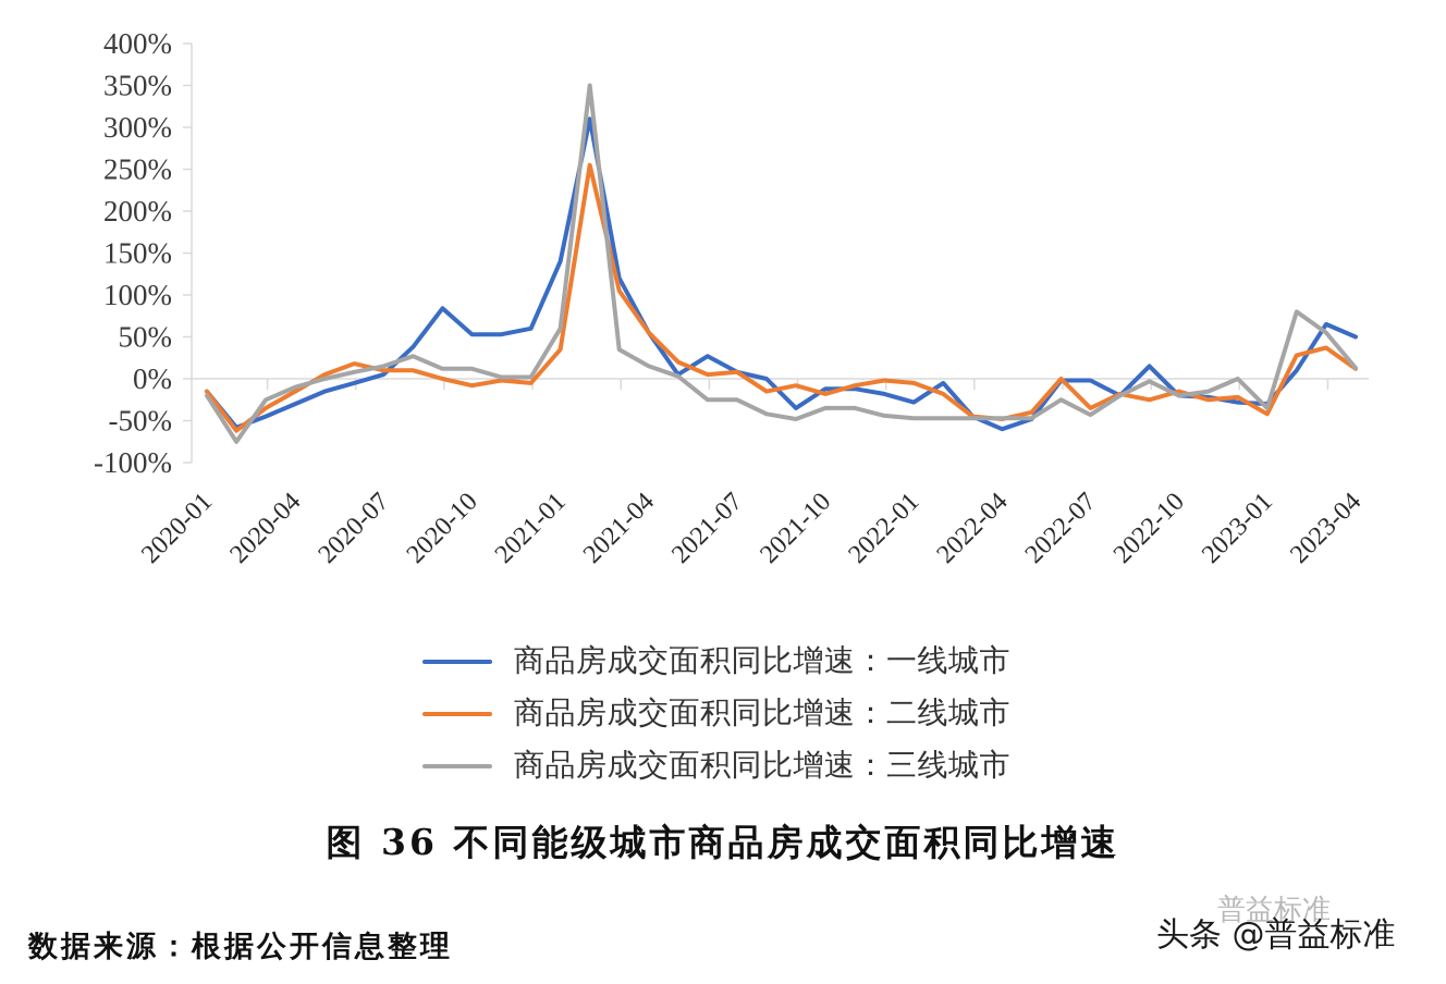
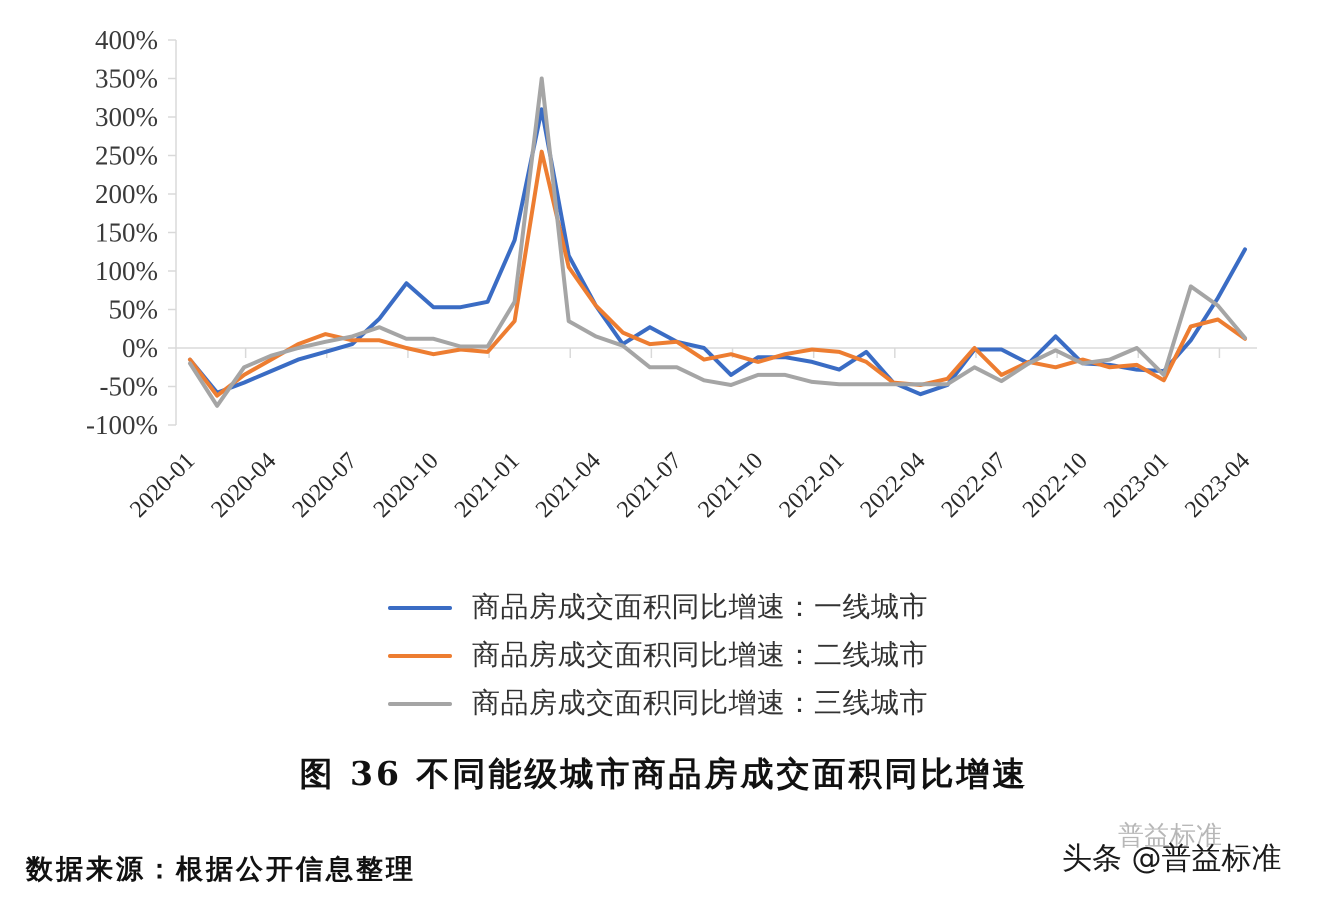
商品房成交面积同比增速：一线城市/2023-04: 50% -> 130%
